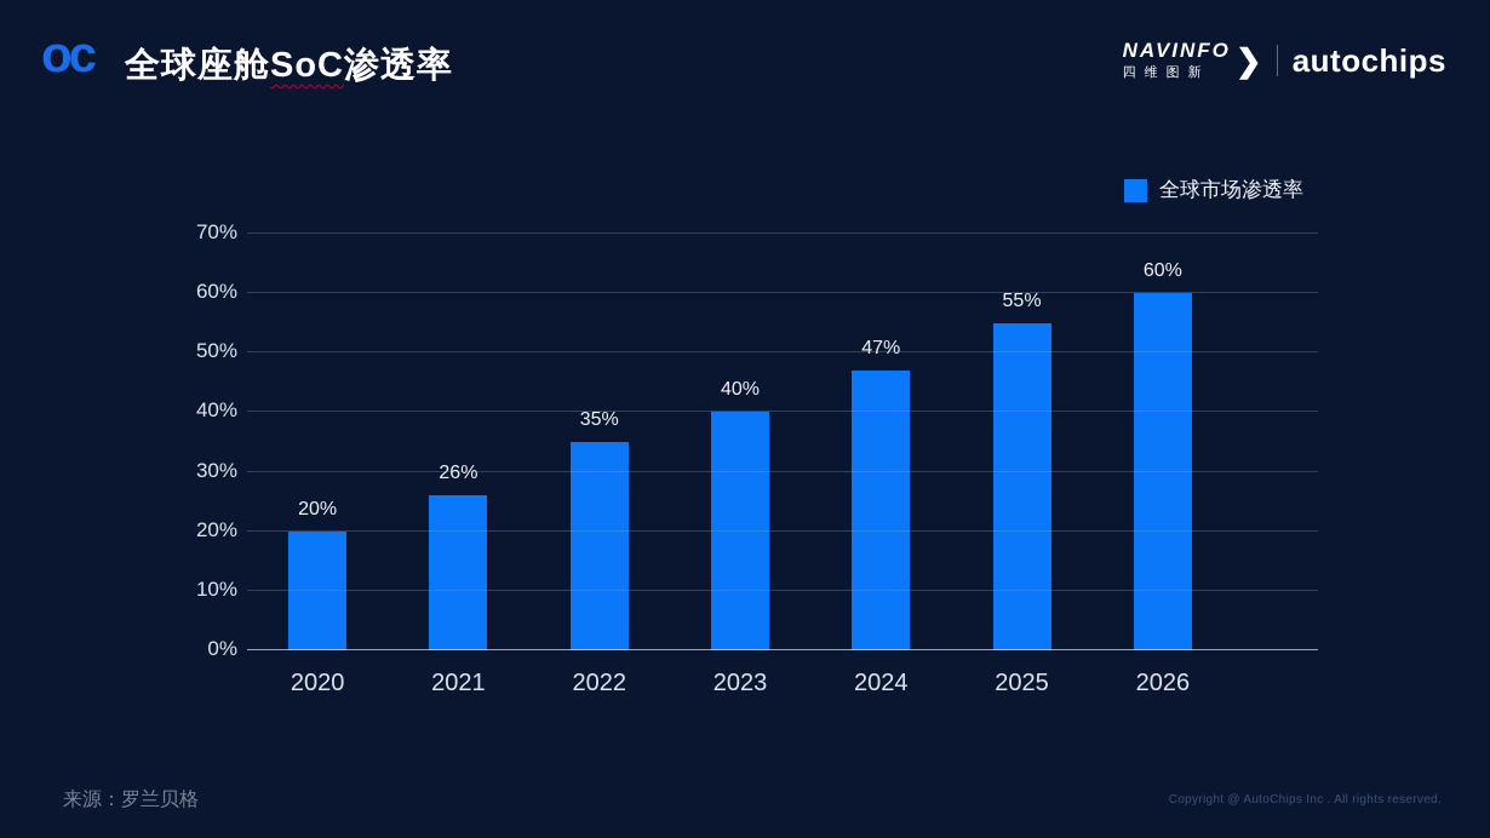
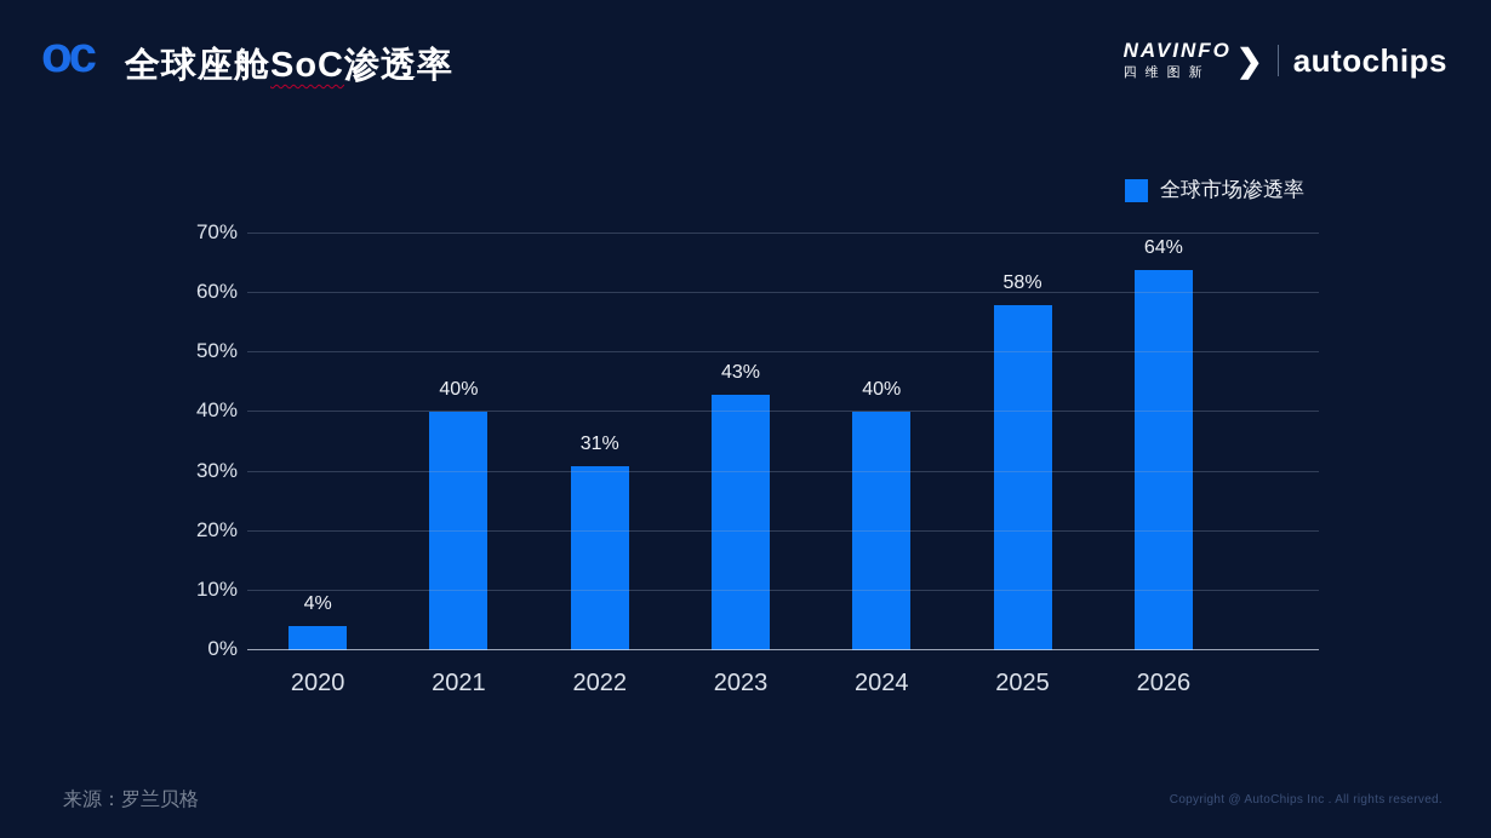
2020: 20% -> 4%
2021: 26% -> 40%
2022: 35% -> 31%
2023: 40% -> 43%
2024: 47% -> 40%
2025: 55% -> 58%
2026: 60% -> 64%
